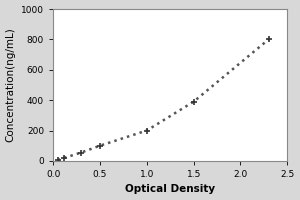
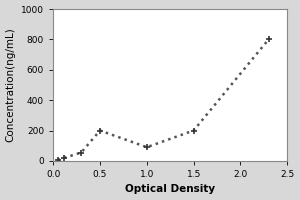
0.5: 100 -> 200
1.0: 200 -> 90
1.5: 390 -> 200
